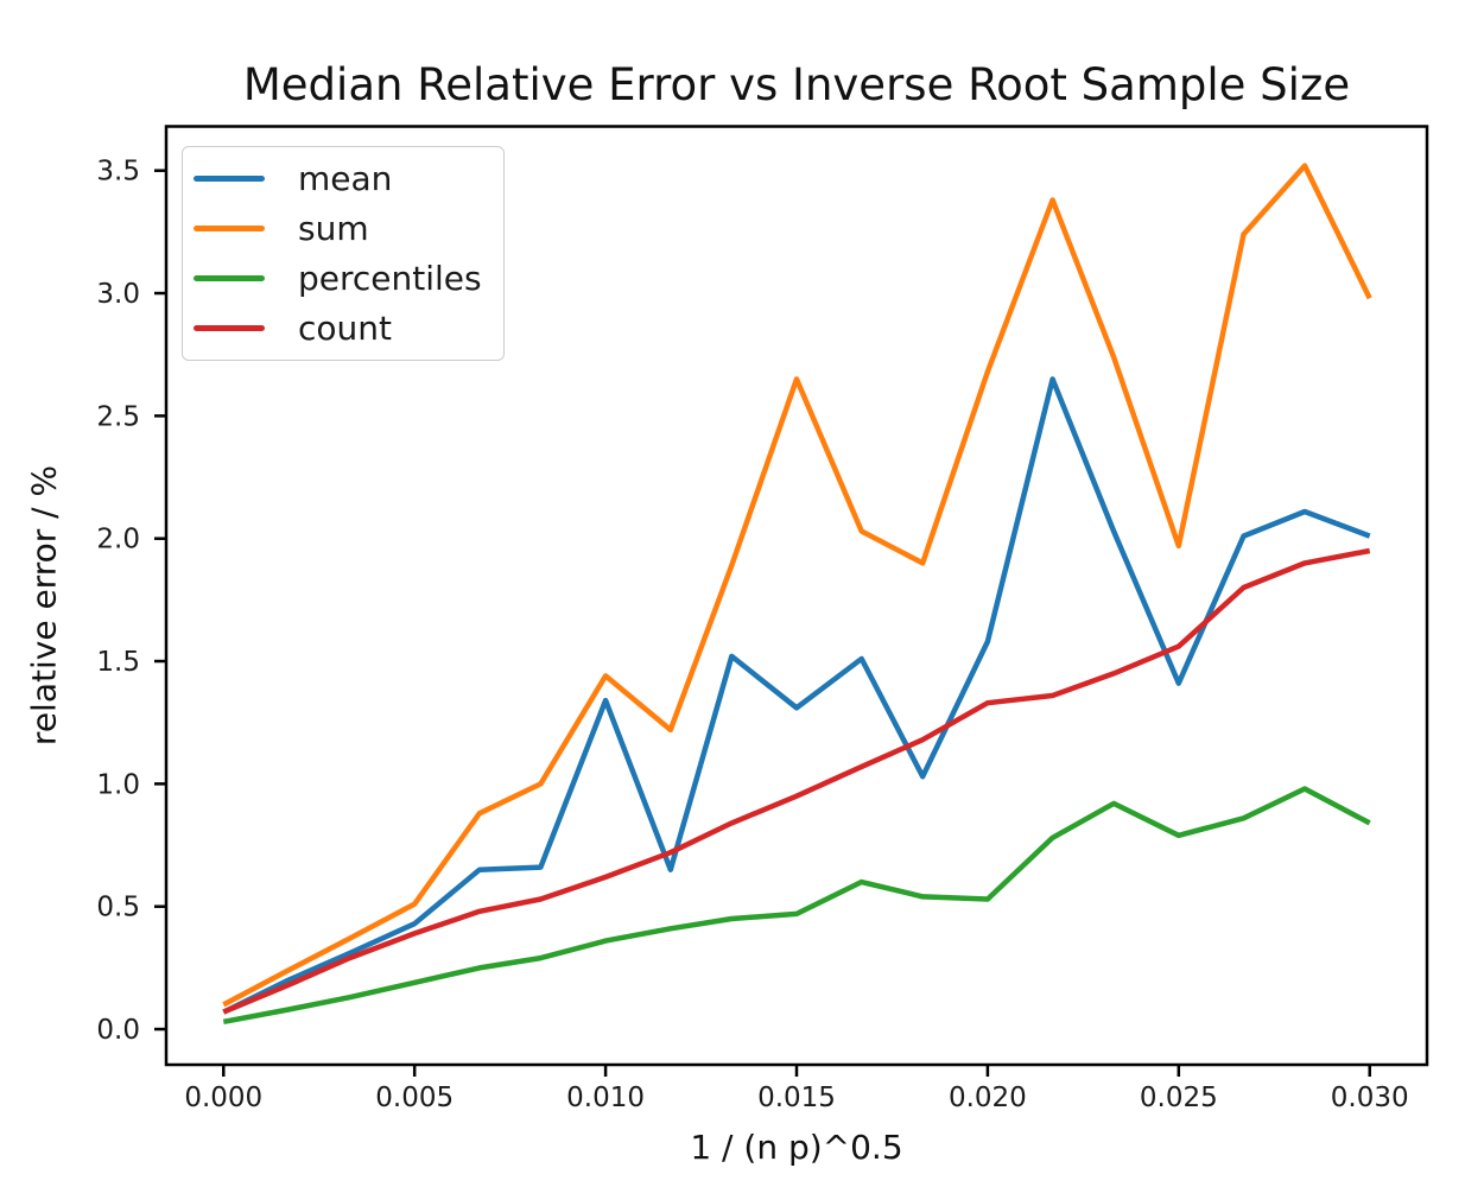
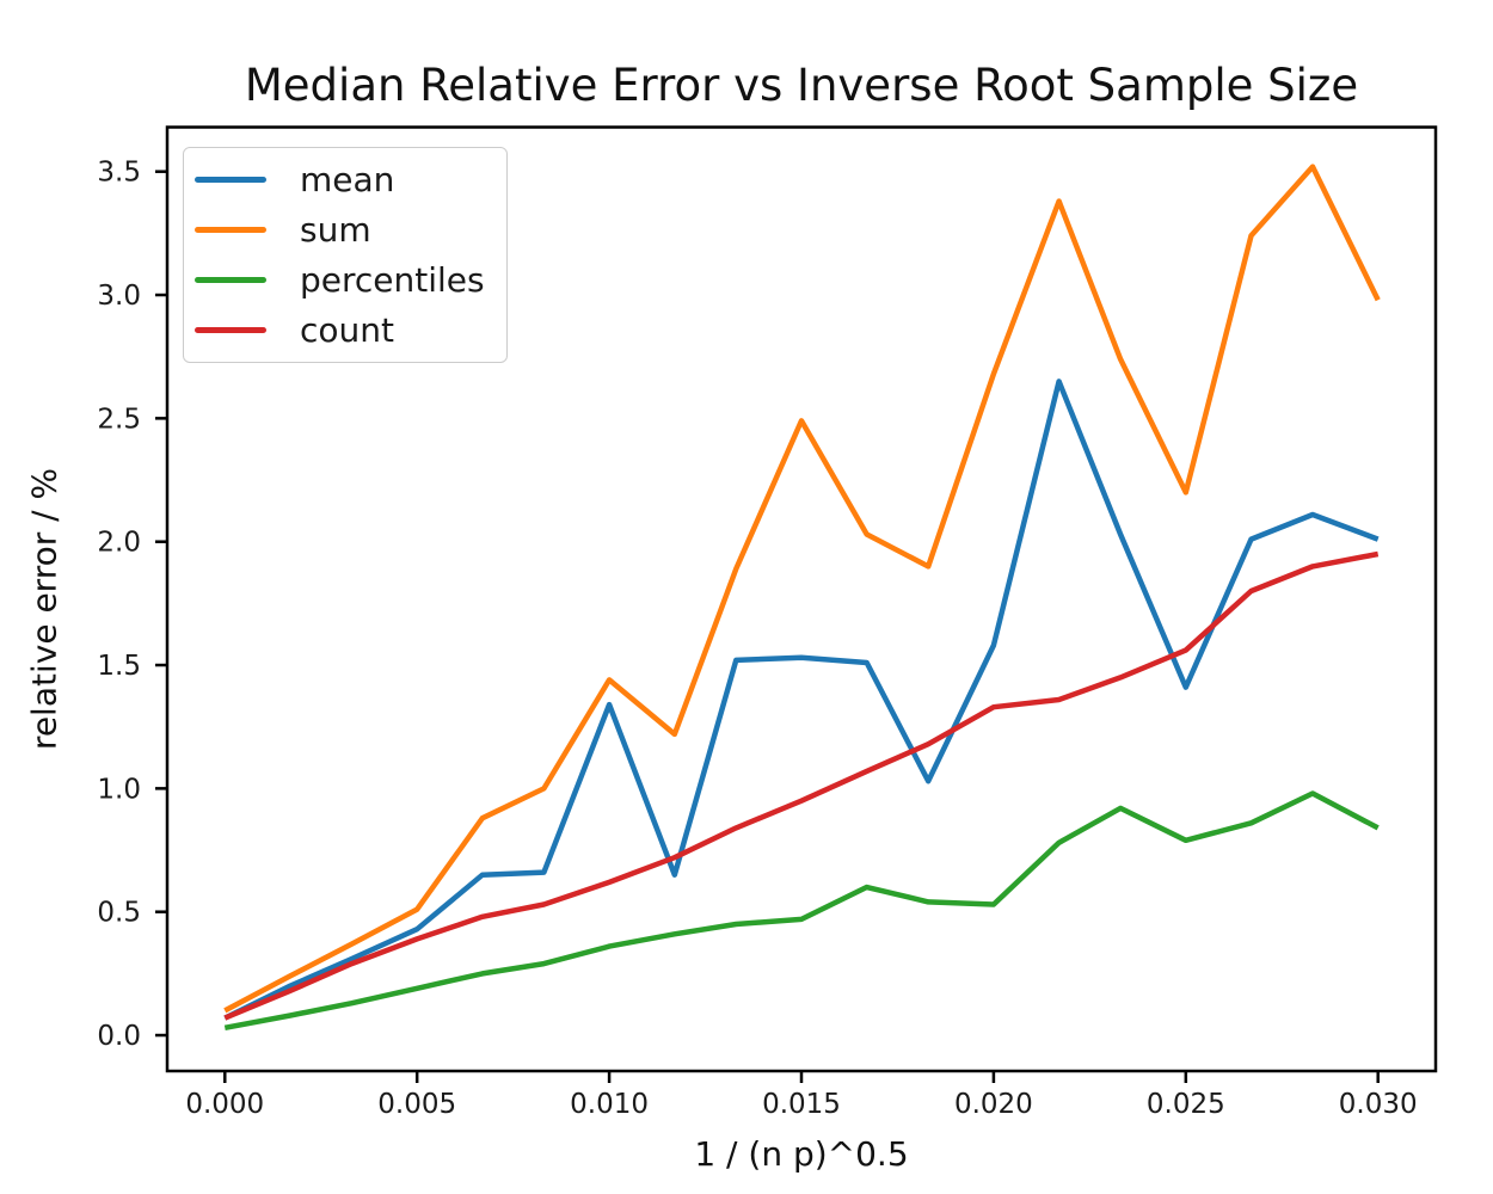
mean/0.015: 1.31 -> 1.53
sum/0.015: 2.65 -> 2.49
sum/0.025: 1.97 -> 2.20
